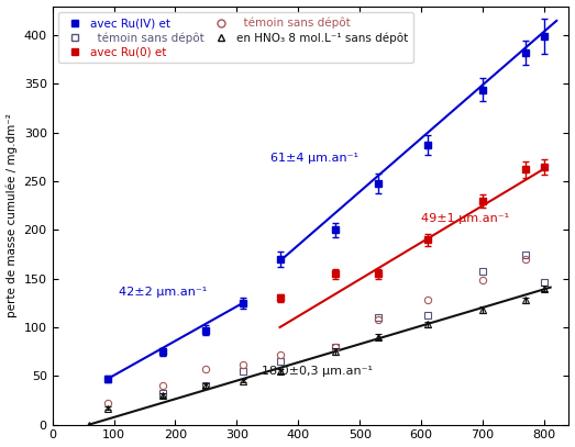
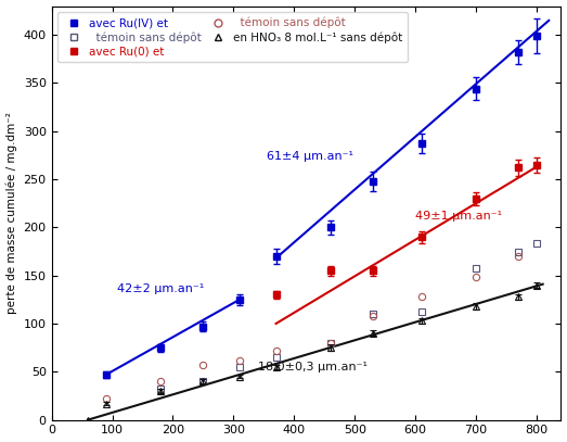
témoin sans dépôt/800: 146 -> 183
